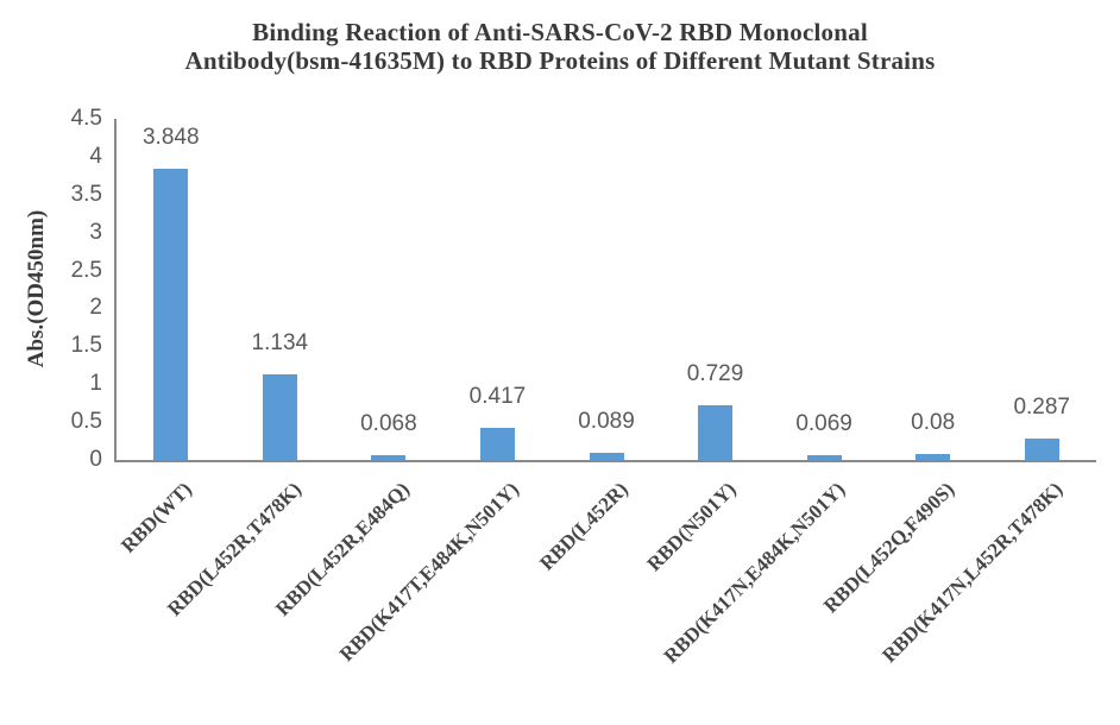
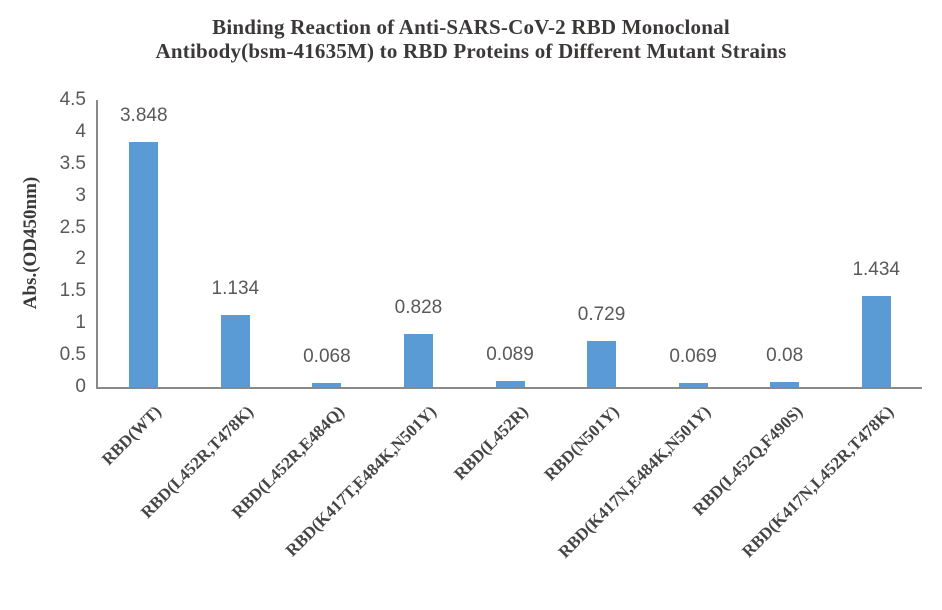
RBD(K417T,E484K,N501Y): 0.417 -> 0.828
RBD(K417N,L452R,T478K): 0.287 -> 1.434
